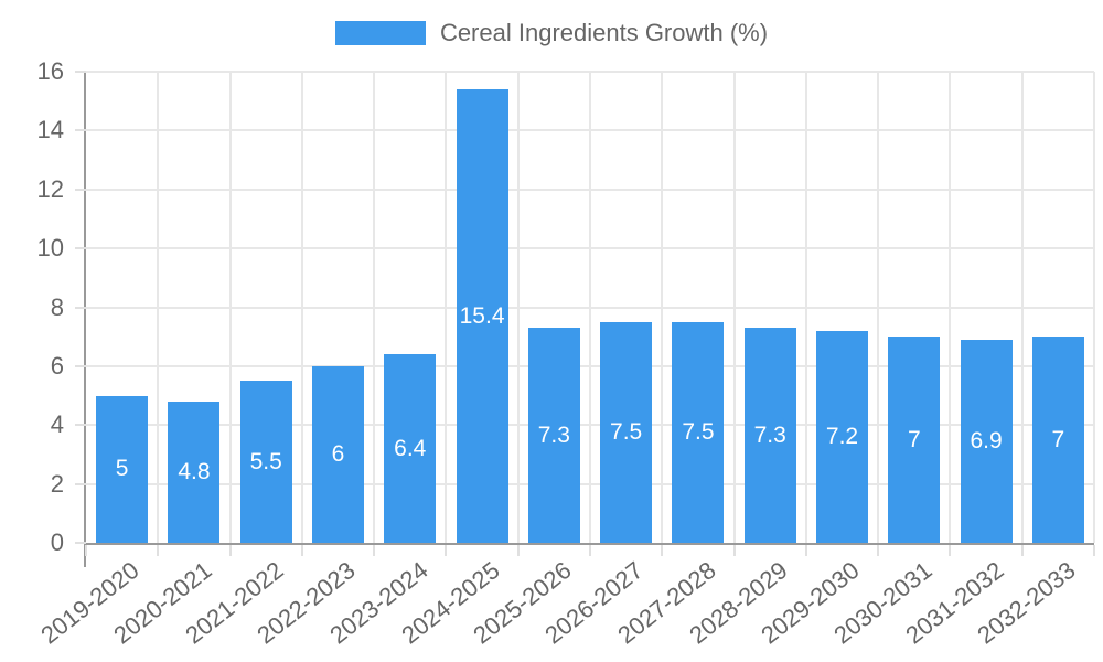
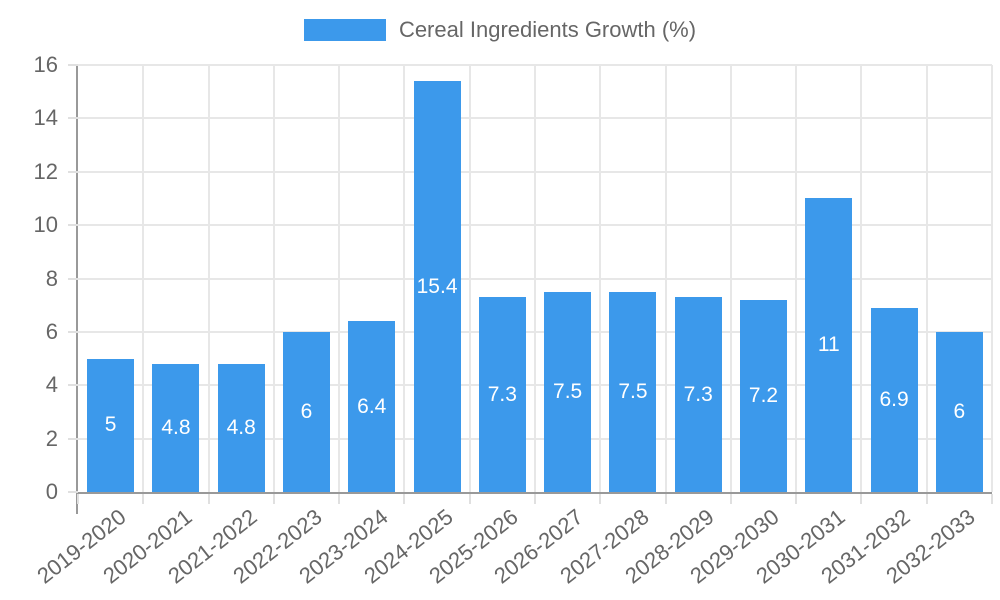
2021-2022: 5.5 -> 4.8
2030-2031: 7 -> 11
2032-2033: 7 -> 6
